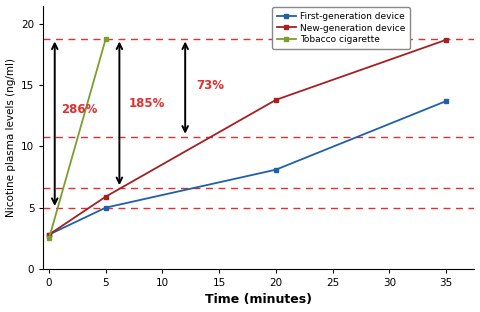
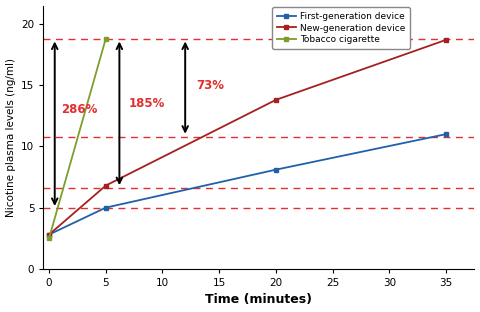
New-generation device/5: 5.9 -> 6.8
First-generation device/35: 13.7 -> 11.0
